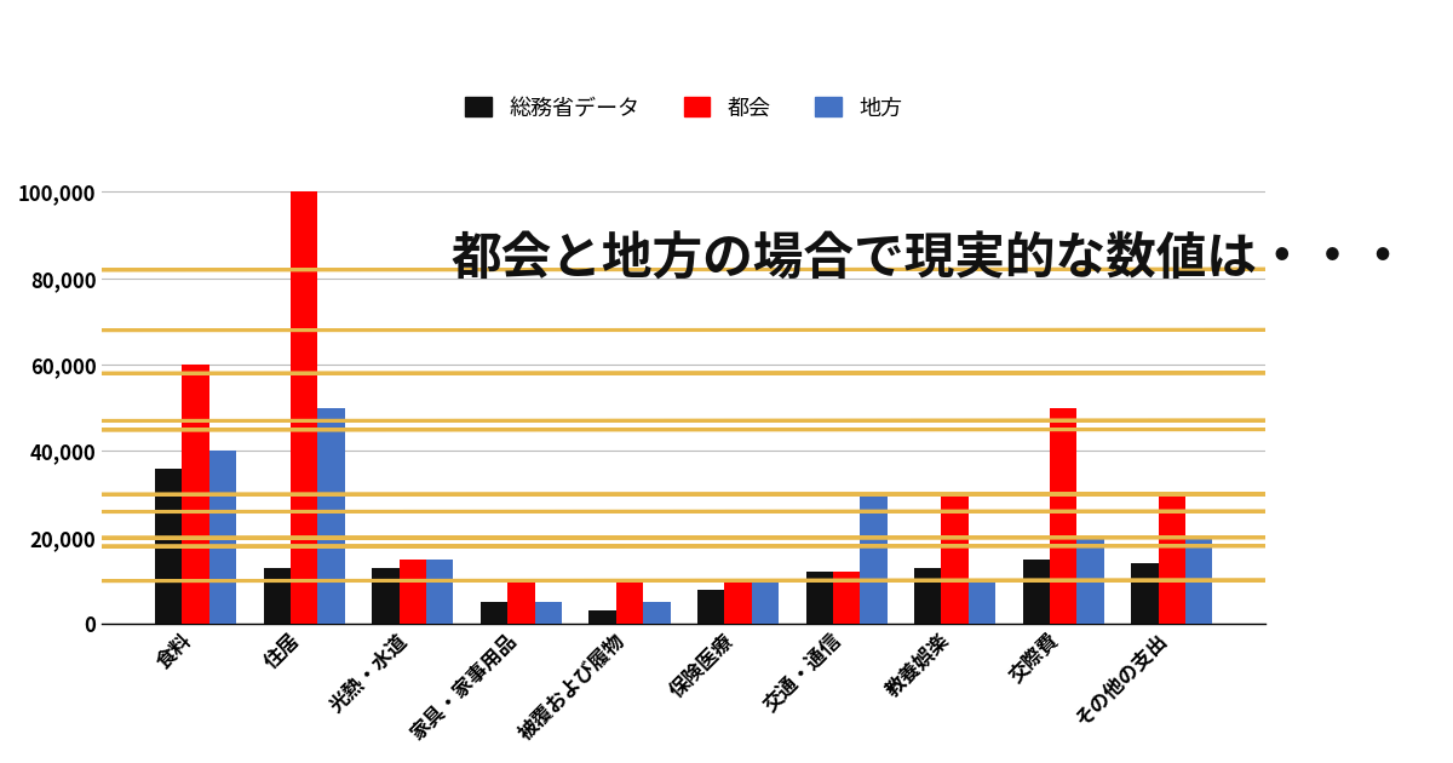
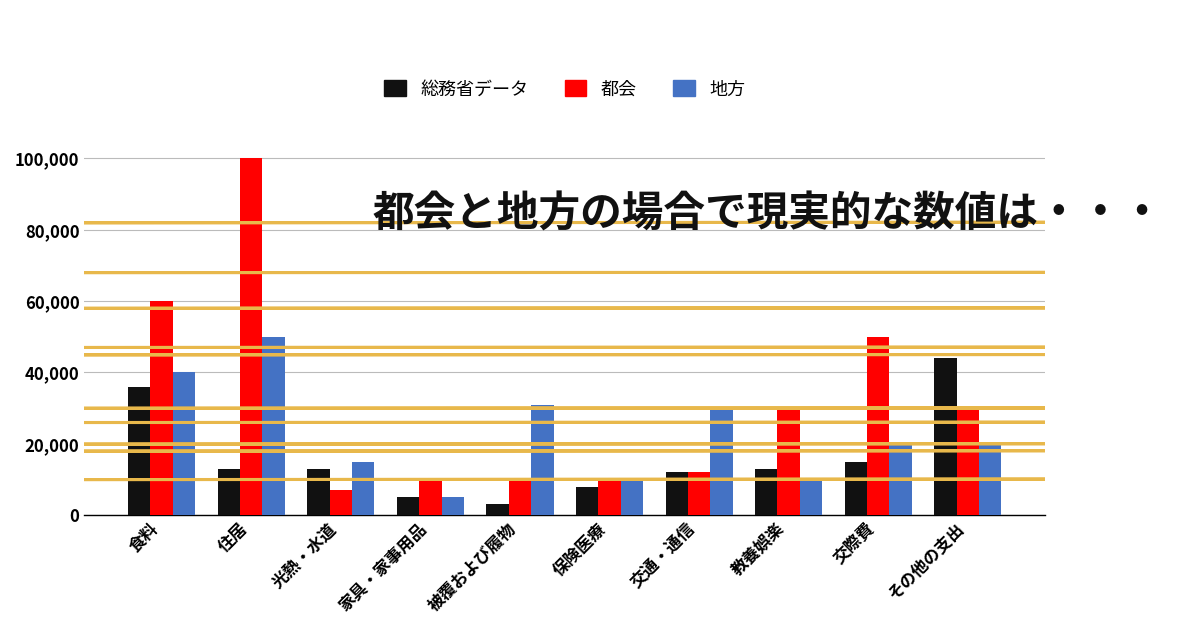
都会/光熱・水道: 15,000 -> 7,000
地方/被覆および履物: 5,000 -> 31,000
総務省データ/その他の支出: 14,000 -> 44,000
